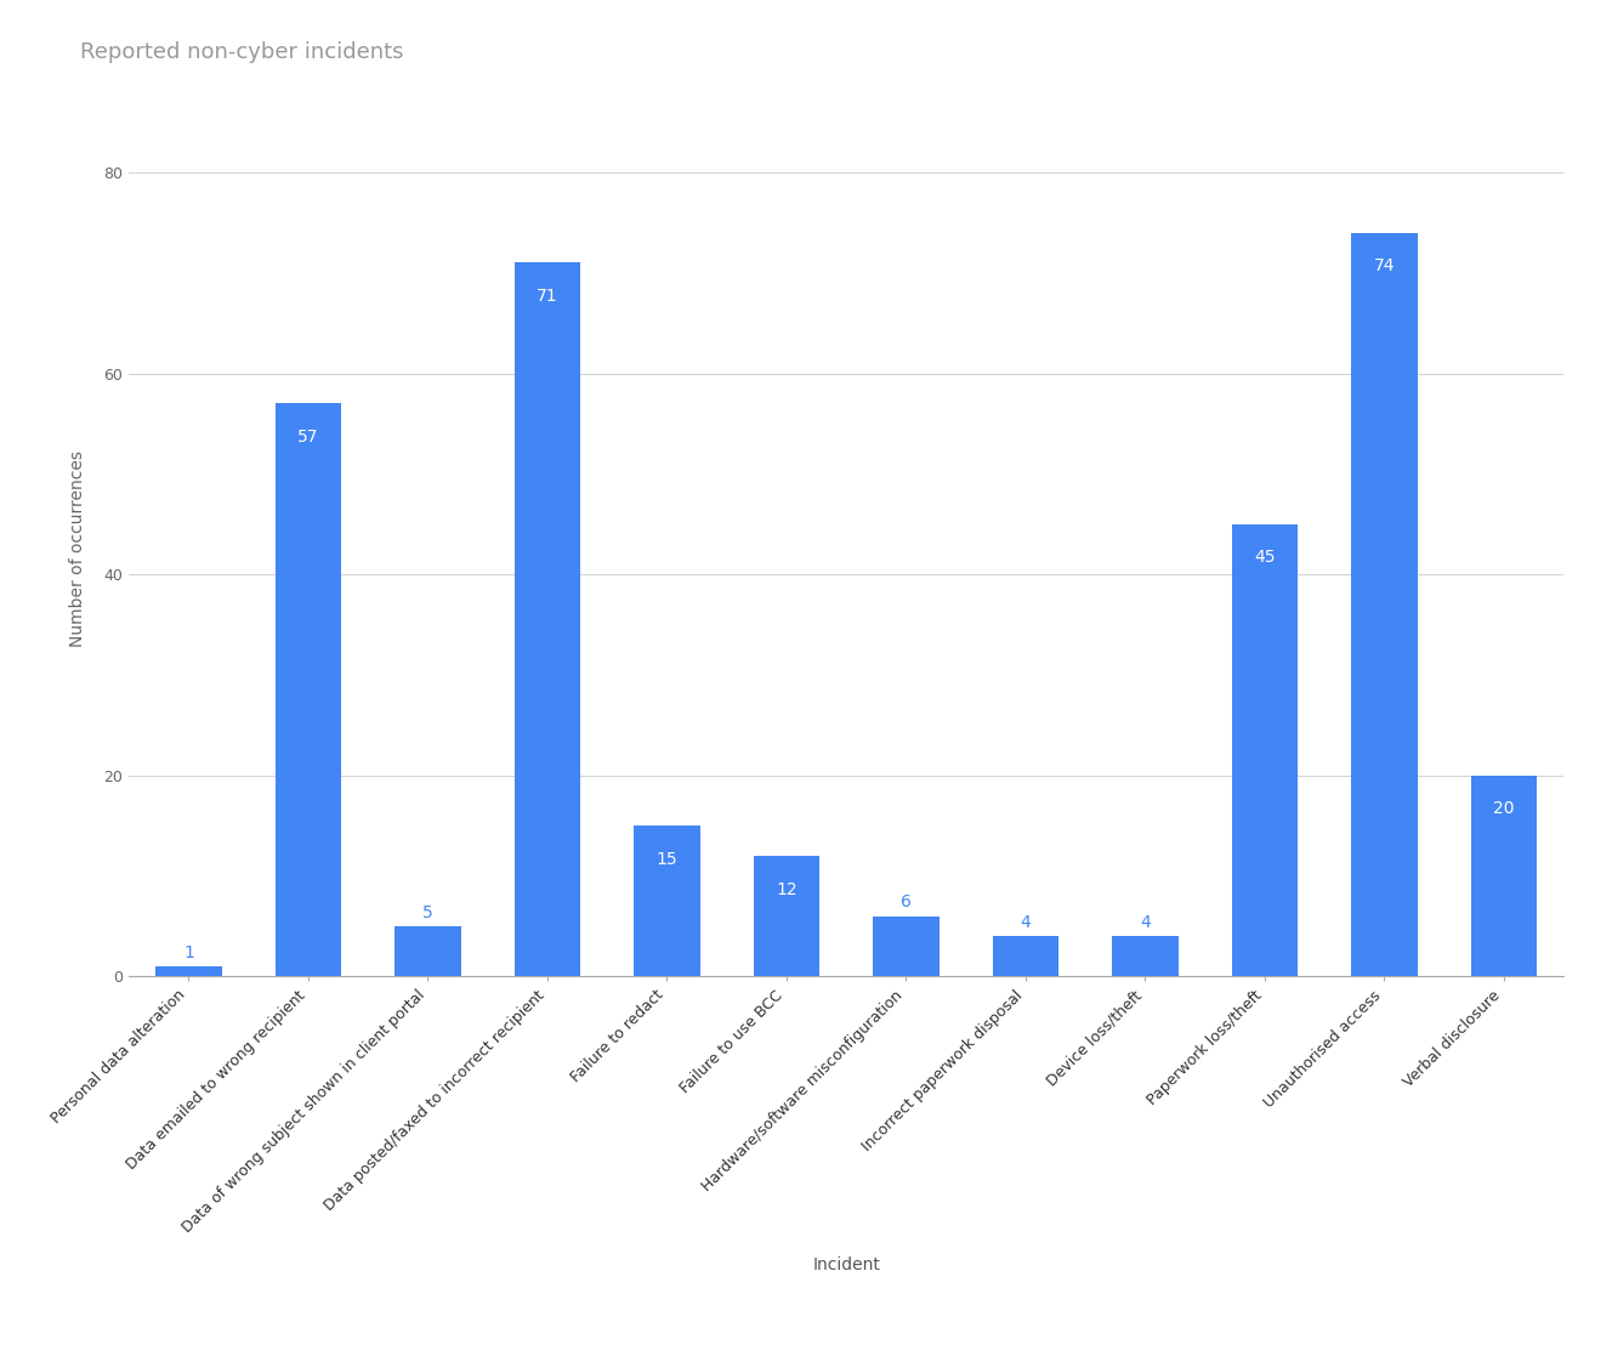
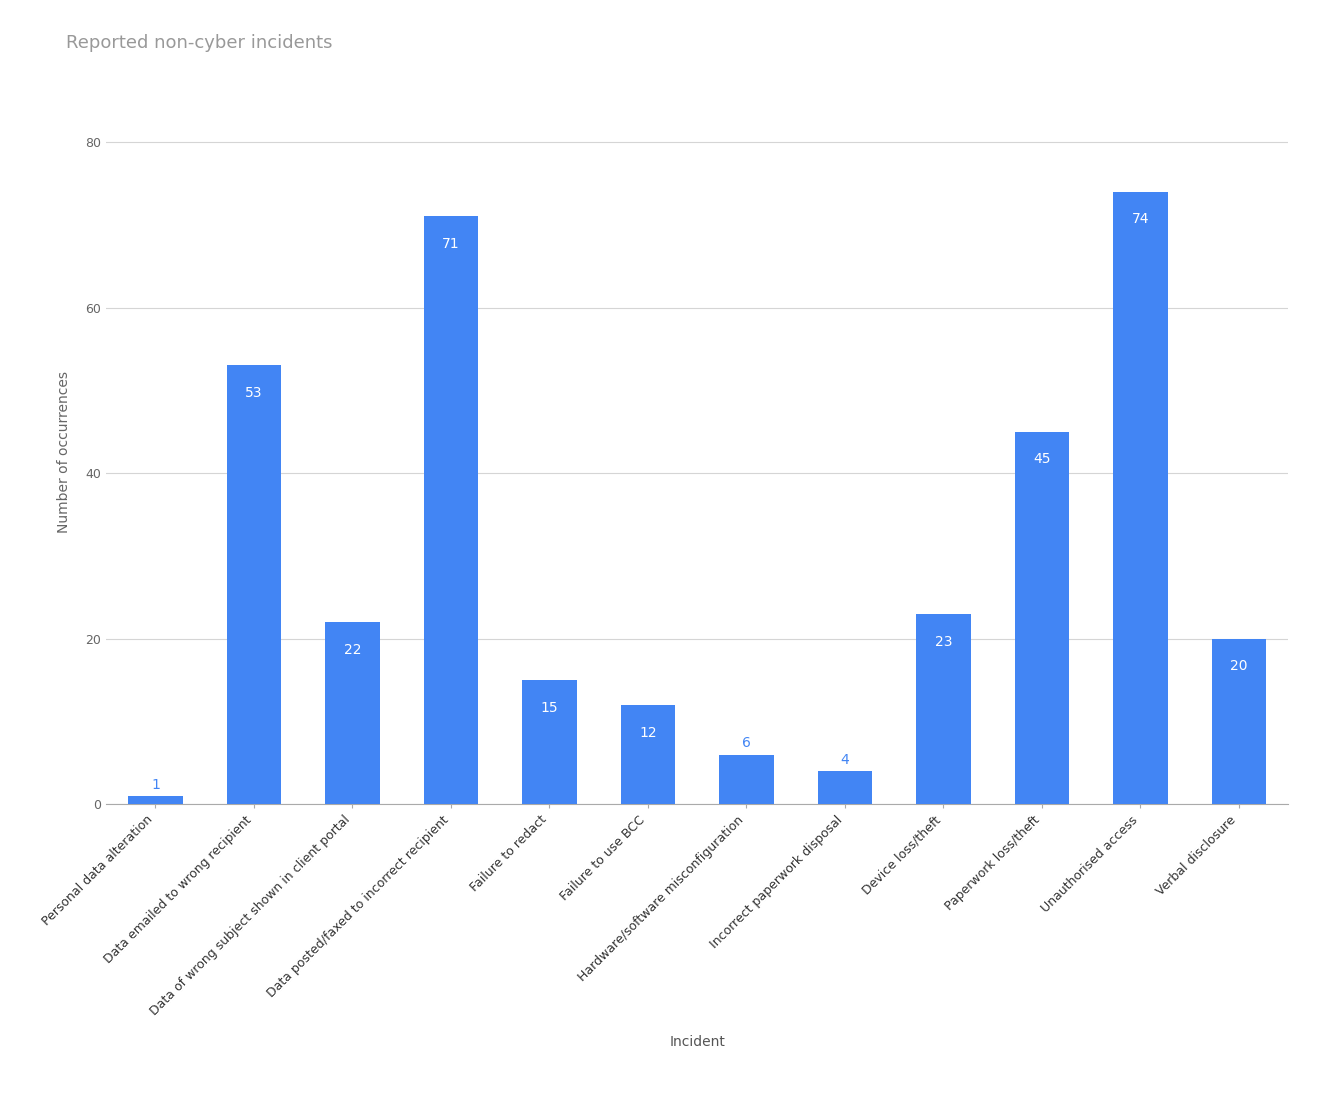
Data emailed to wrong recipient: 57 -> 53
Data of wrong subject shown in client portal: 5 -> 22
Device loss/theft: 4 -> 23
